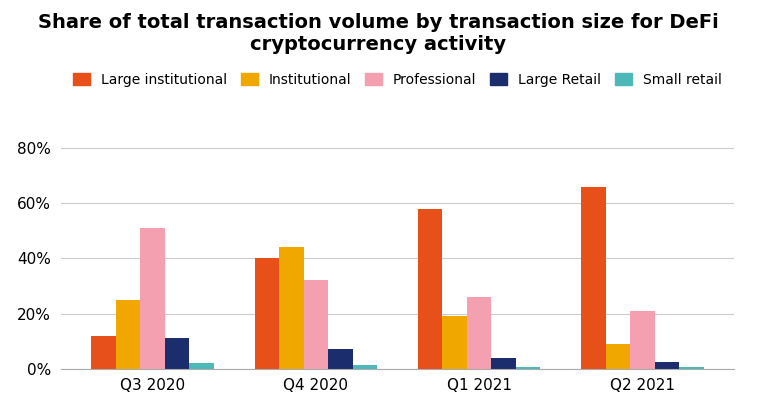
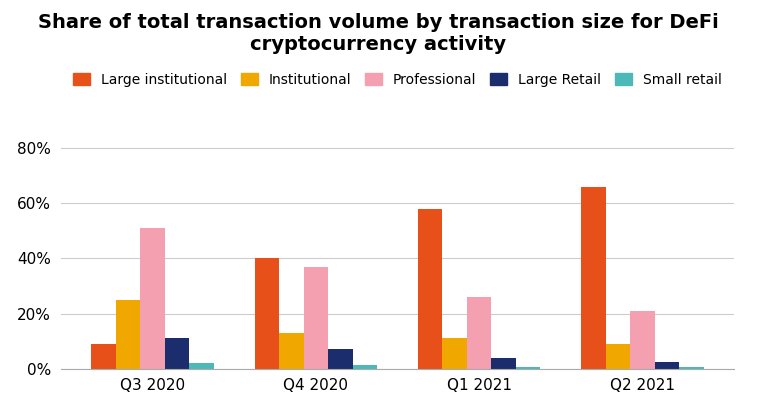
Large institutional/Q3 2020: 12% -> 9%
Institutional/Q4 2020: 44% -> 13%
Professional/Q4 2020: 32% -> 37%
Institutional/Q1 2021: 19% -> 11%
